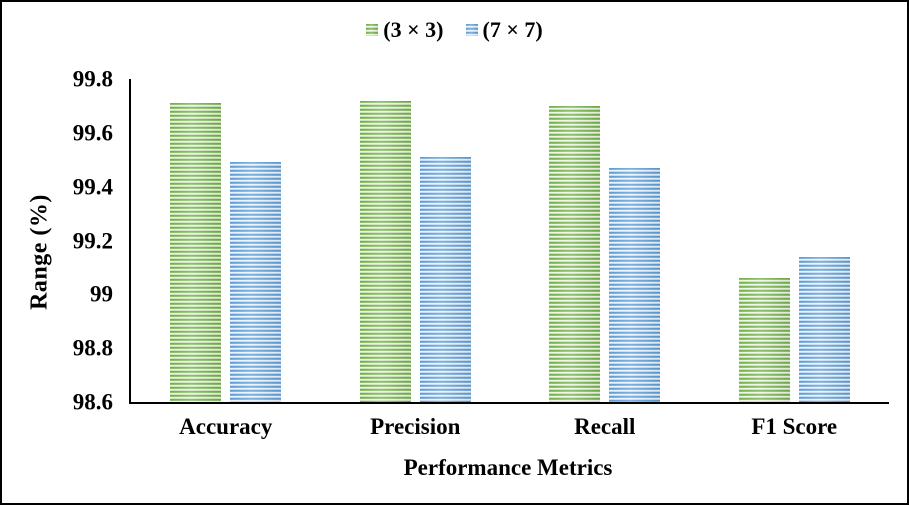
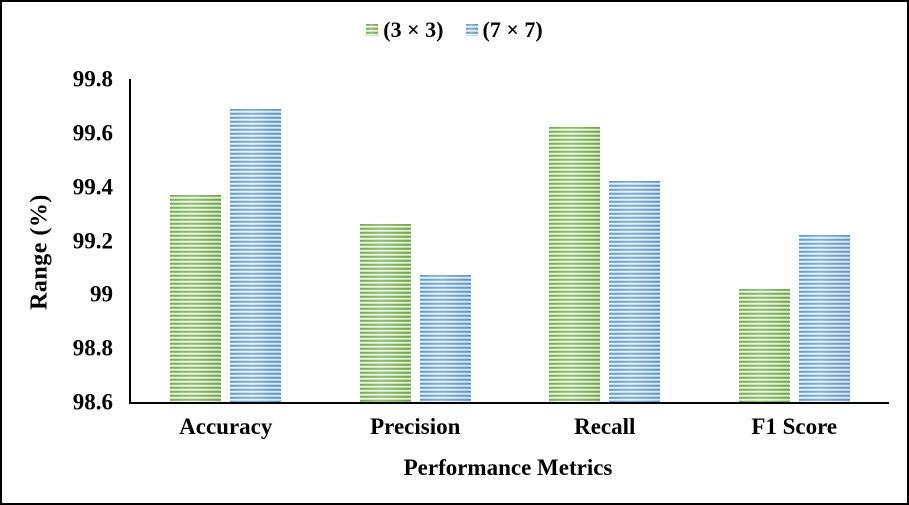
(3 × 3)/Accuracy: 99.71 -> 99.37
(7 × 7)/Accuracy: 99.49 -> 99.69
(3 × 3)/Precision: 99.72 -> 99.26
(7 × 7)/Precision: 99.51 -> 99.07
(3 × 3)/Recall: 99.70 -> 99.62
(7 × 7)/Recall: 99.47 -> 99.42
(3 × 3)/F1 Score: 99.06 -> 99.02
(7 × 7)/F1 Score: 99.14 -> 99.22
